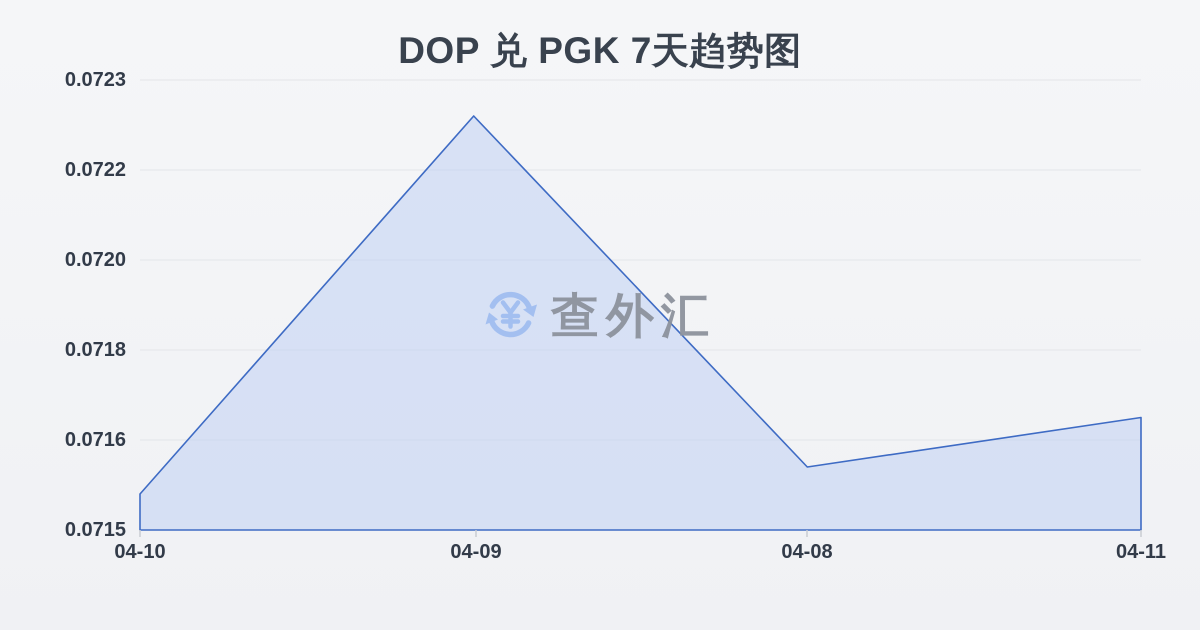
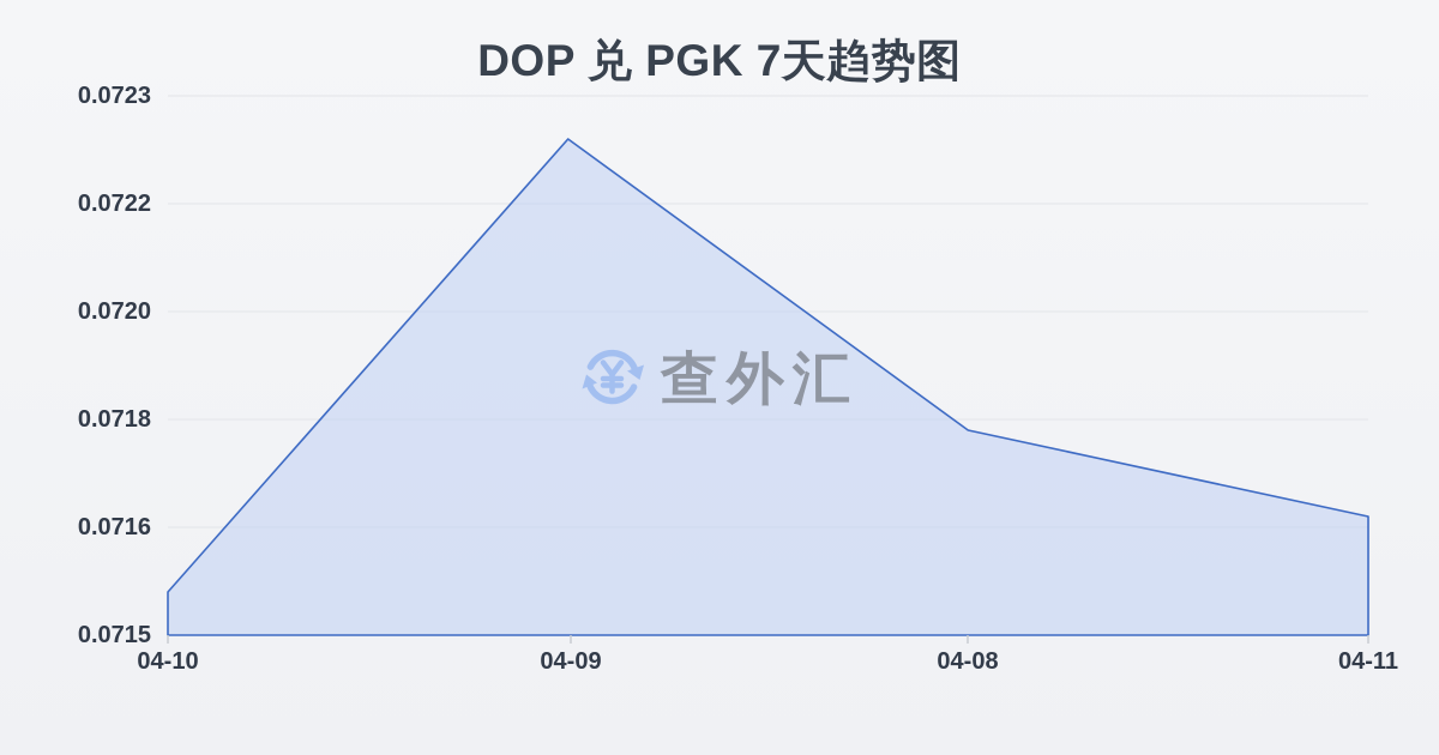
04-08: 0.07157 -> 0.07178
04-11: 0.07165 -> 0.07162
